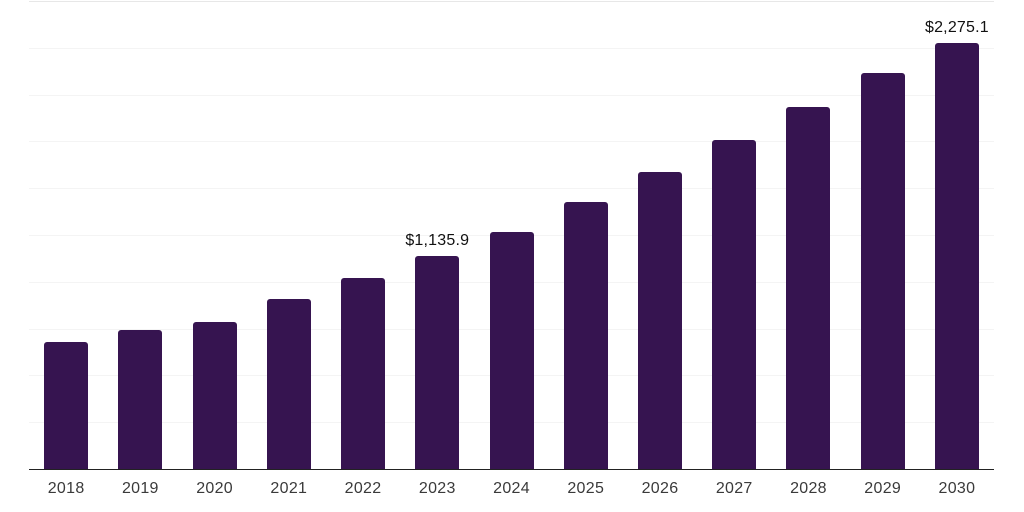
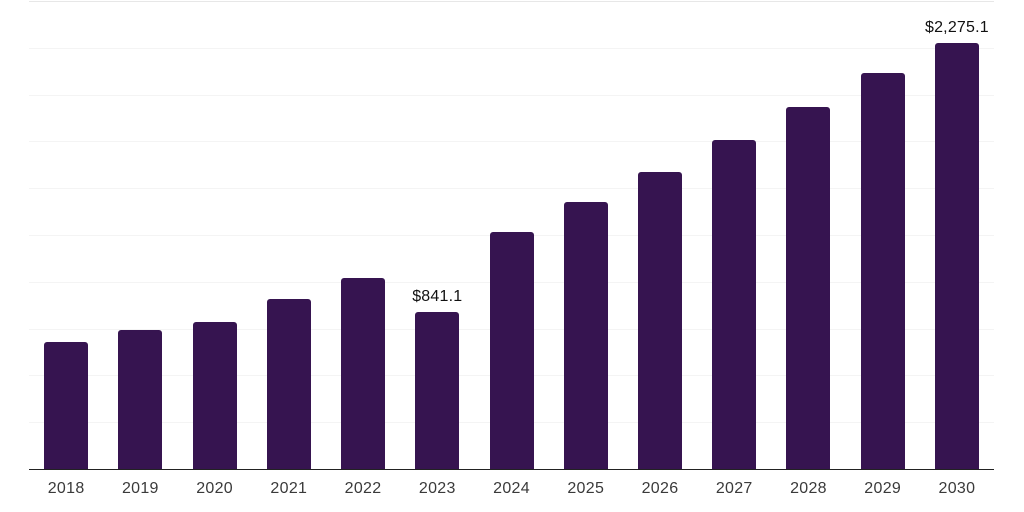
2023: $1,135.9 -> $841.1
